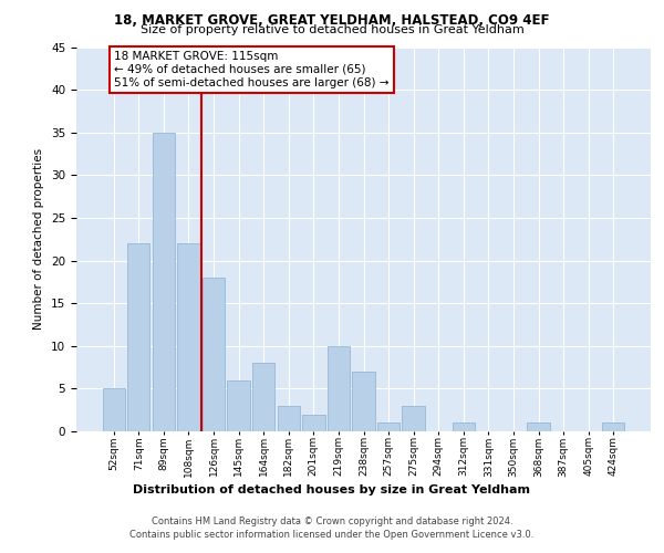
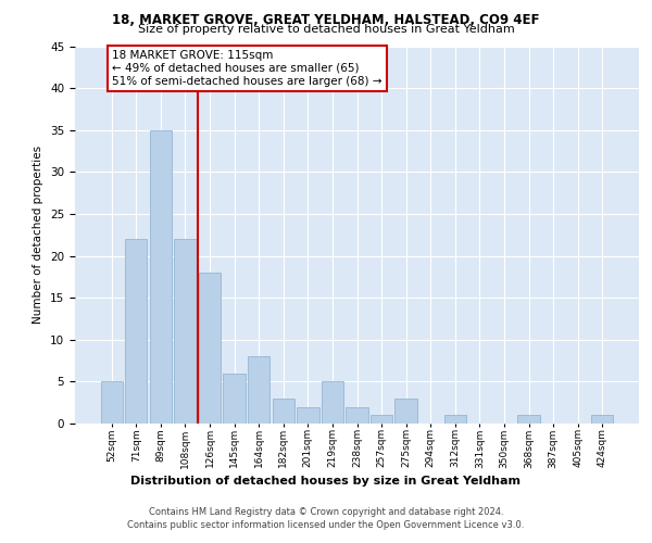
219sqm: 10 -> 5
238sqm: 7 -> 2
